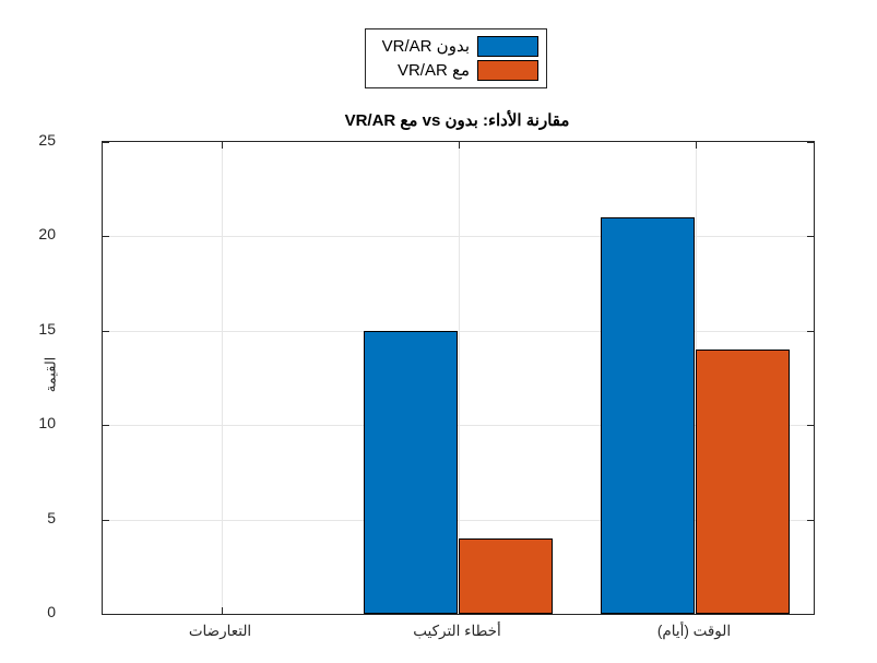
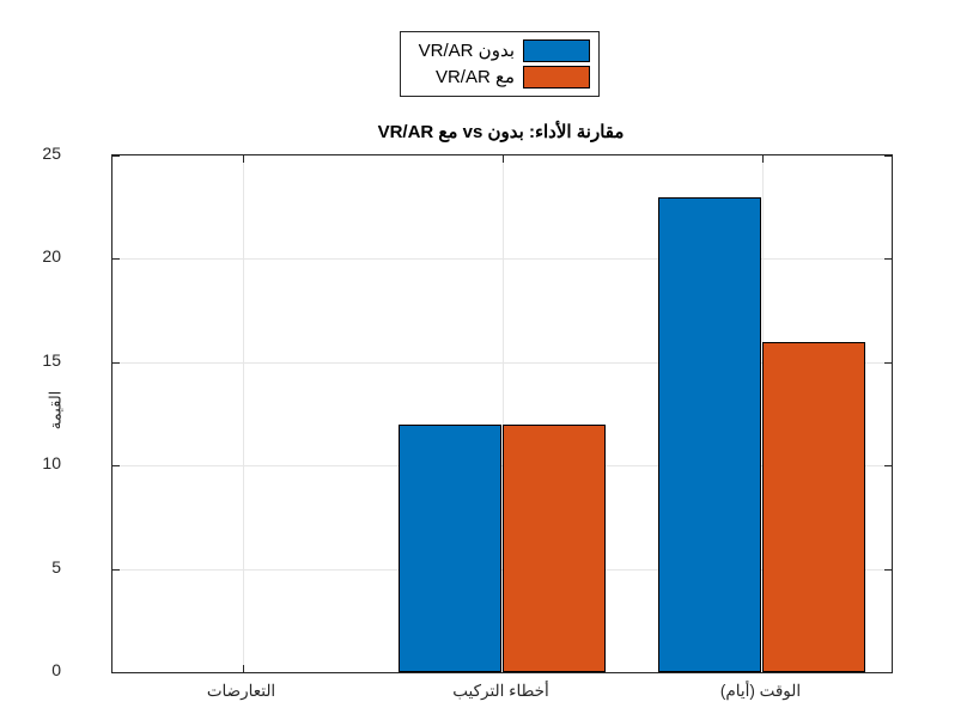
بدون VR/AR/أخطاء التركيب: 15 -> 12
مع VR/AR/أخطاء التركيب: 4 -> 12
بدون VR/AR/الوقت (أيام): 21 -> 23
مع VR/AR/الوقت (أيام): 14 -> 16
